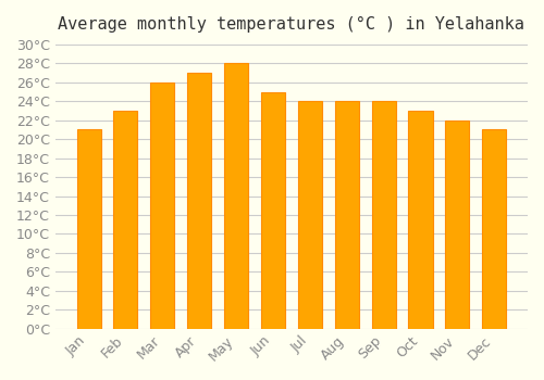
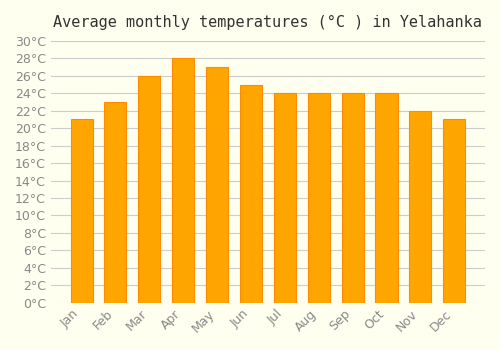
Apr: 27°C -> 28°C
May: 28°C -> 27°C
Oct: 23°C -> 24°C
